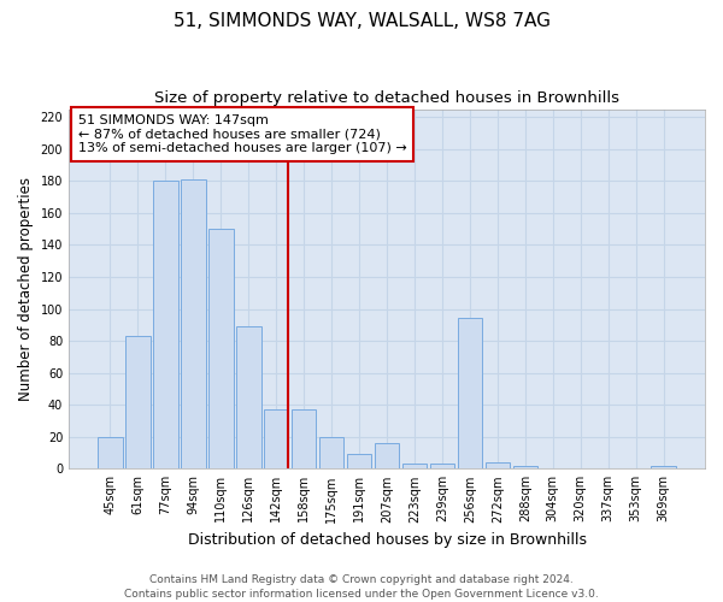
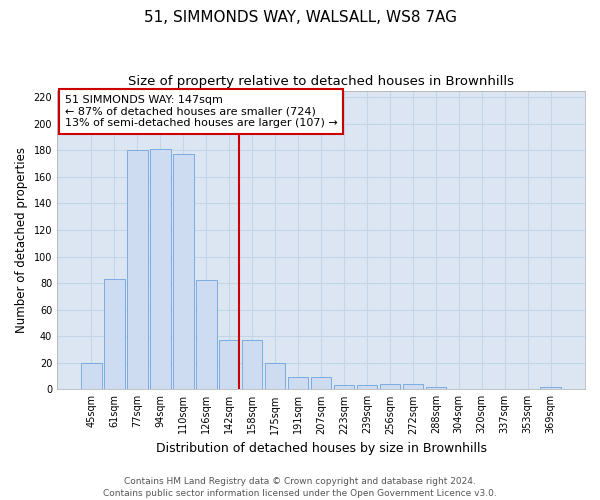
110sqm: 150 -> 177
126sqm: 89 -> 82
207sqm: 16 -> 9
256sqm: 94 -> 4
